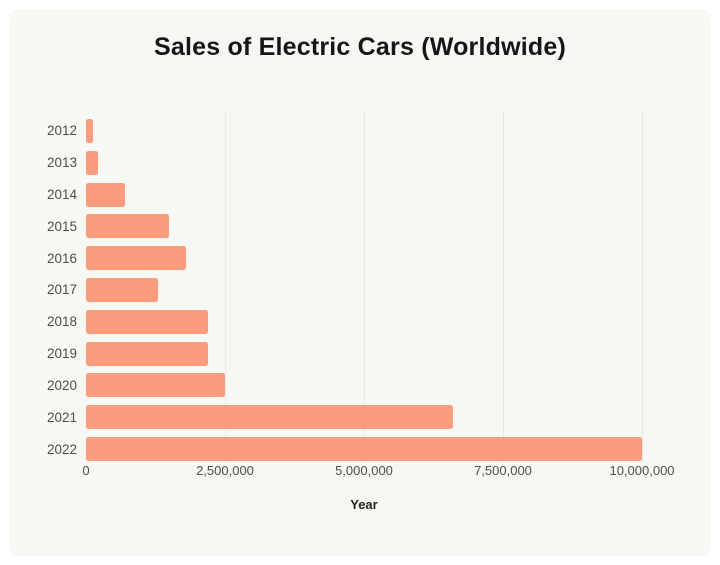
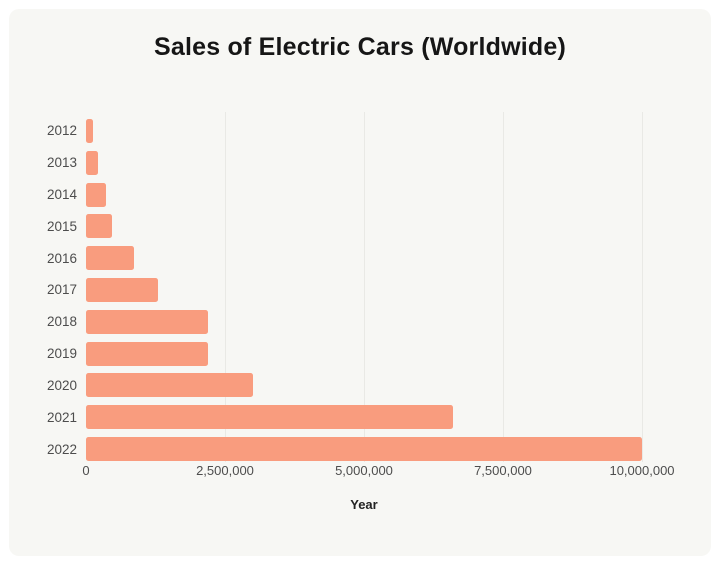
2014: 700000 -> 400000
2015: 1500000 -> 500000
2016: 1800000 -> 900000
2020: 2500000 -> 3000000
